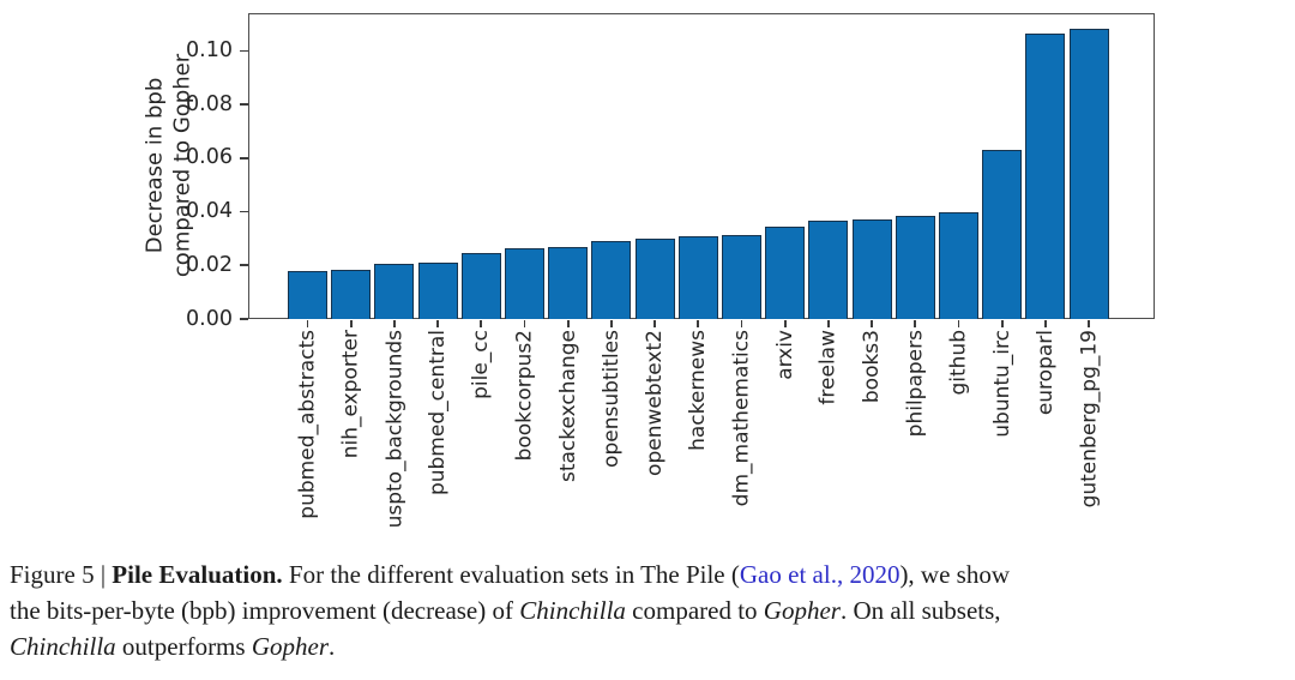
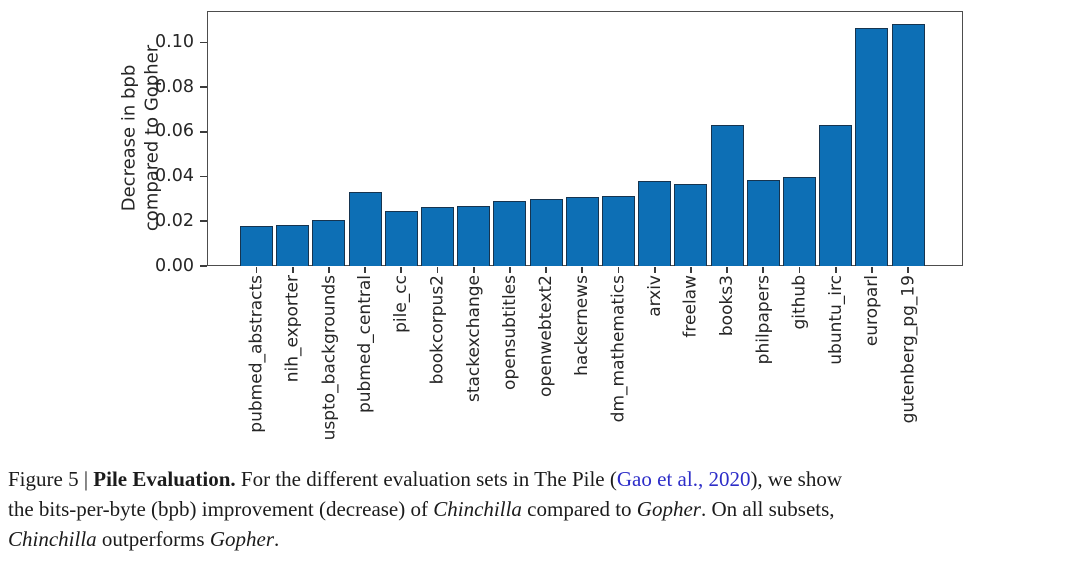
pubmed_central: 0.021 -> 0.033
arxiv: 0.035 -> 0.038
books3: 0.037 -> 0.063
